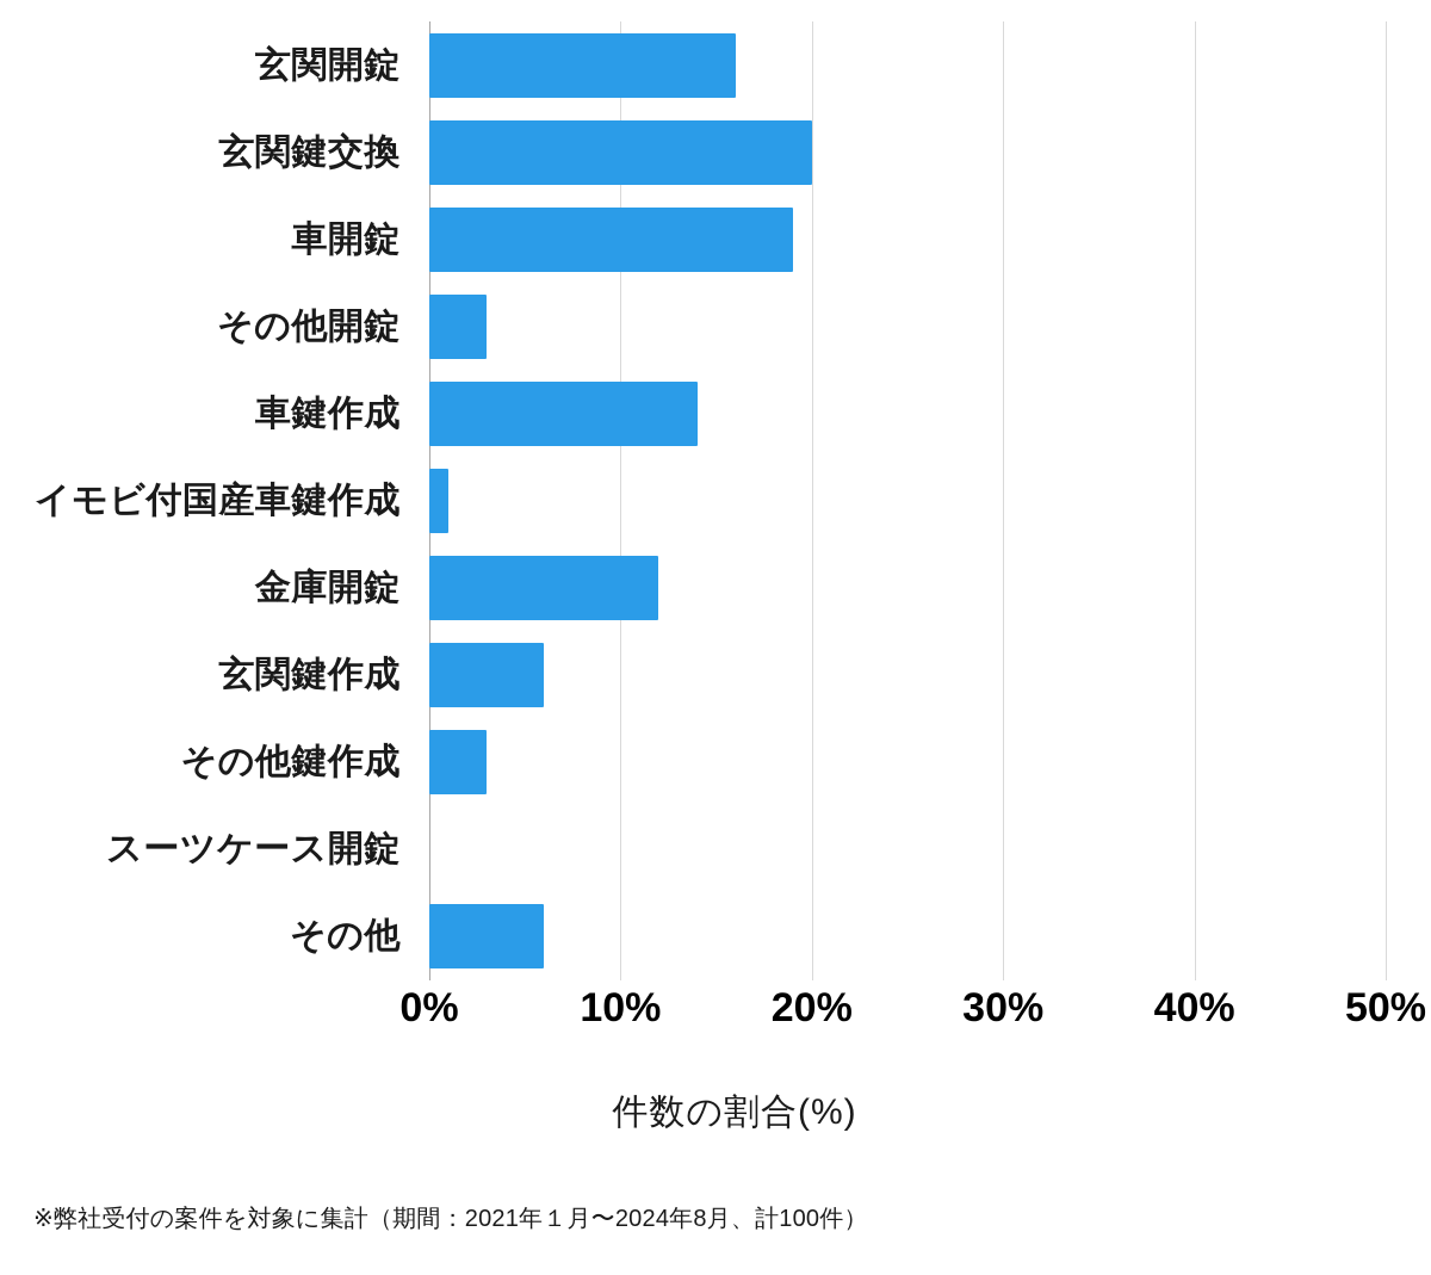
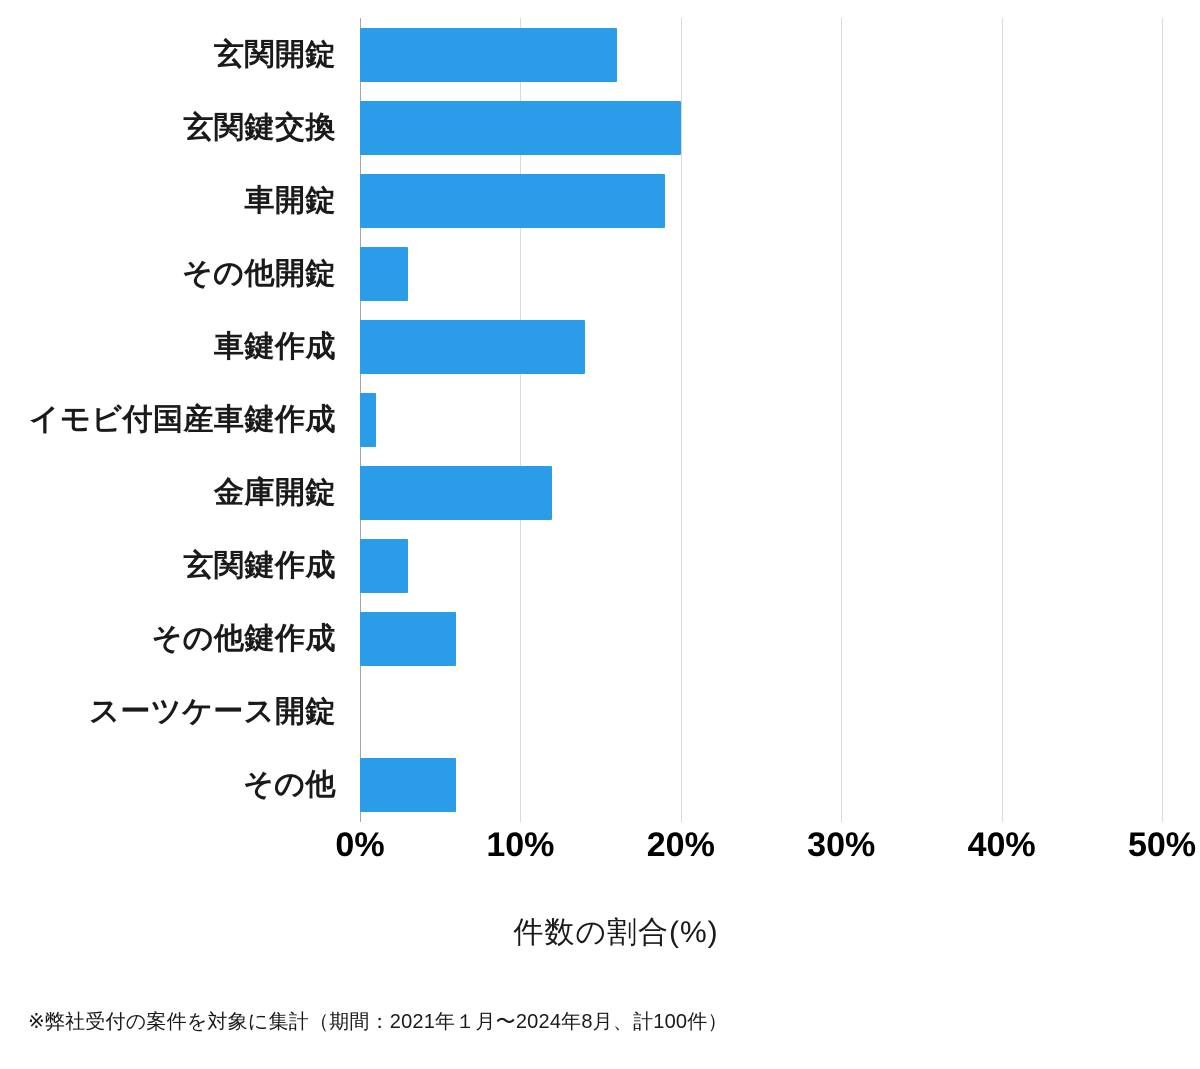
玄関鍵作成: 6% -> 3%
その他鍵作成: 3% -> 6%
